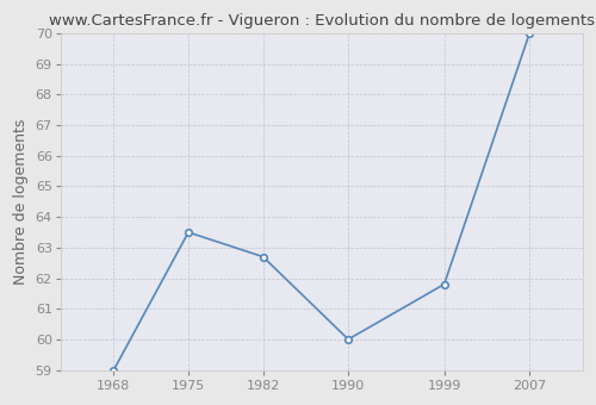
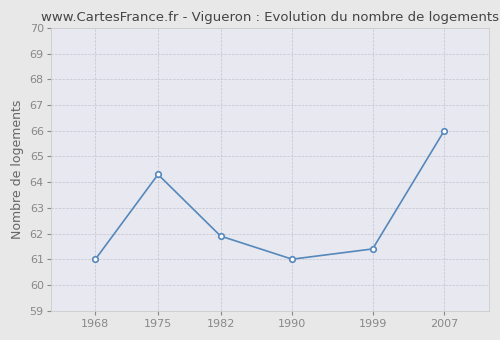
1968: 59.0 -> 61.0
1975: 63.5 -> 64.3
1982: 62.7 -> 61.9
1990: 60.0 -> 61.0
1999: 61.8 -> 61.4
2007: 70.0 -> 66.0
